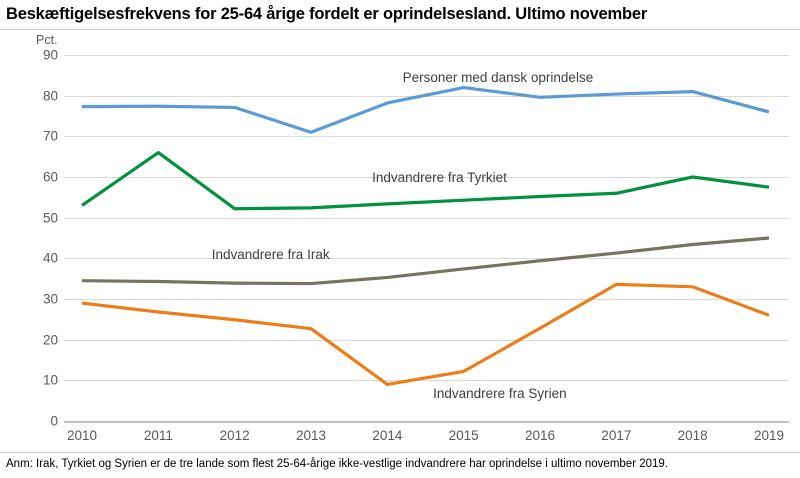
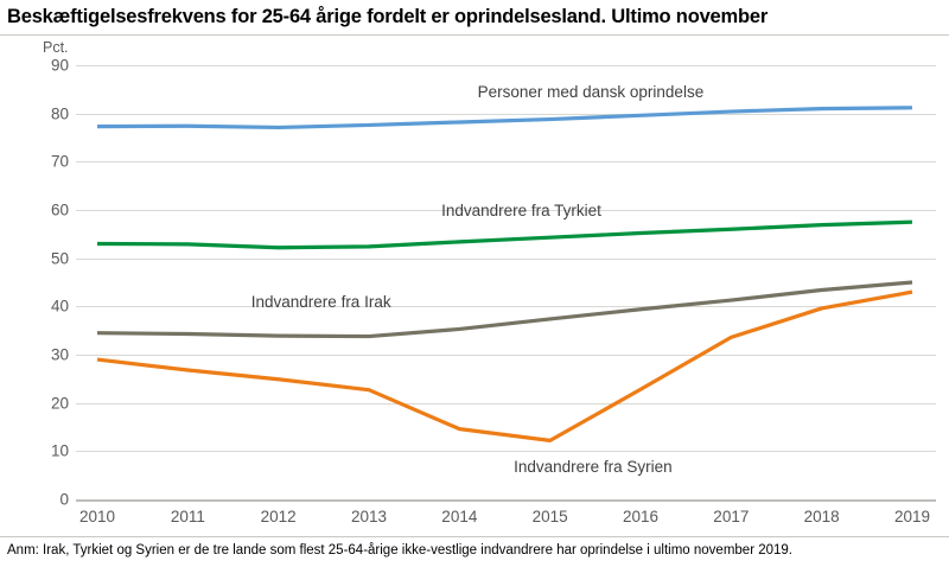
Indvandrere fra Tyrkiet/2011: 66 -> 53
Personer med dansk oprindelse/2013: 71 -> 78
Indvandrere fra Syrien/2014: 9 -> 15
Personer med dansk oprindelse/2015: 82 -> 79
Indvandrere fra Tyrkiet/2018: 60 -> 57
Indvandrere fra Syrien/2018: 33 -> 40
Personer med dansk oprindelse/2019: 76 -> 81
Indvandrere fra Syrien/2019: 26 -> 43
